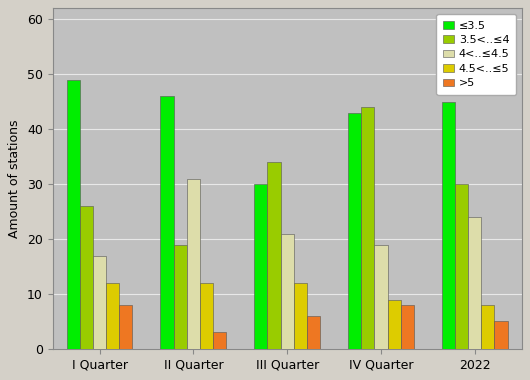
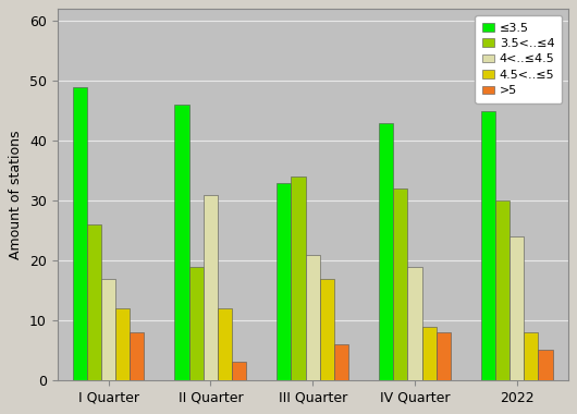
≤3.5/III Quarter: 30 -> 33
4.5<..≤5/III Quarter: 12 -> 17
3.5<..≤4/IV Quarter: 44 -> 32
